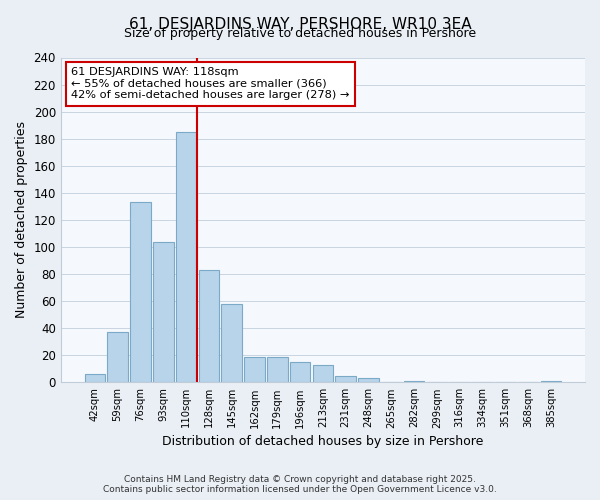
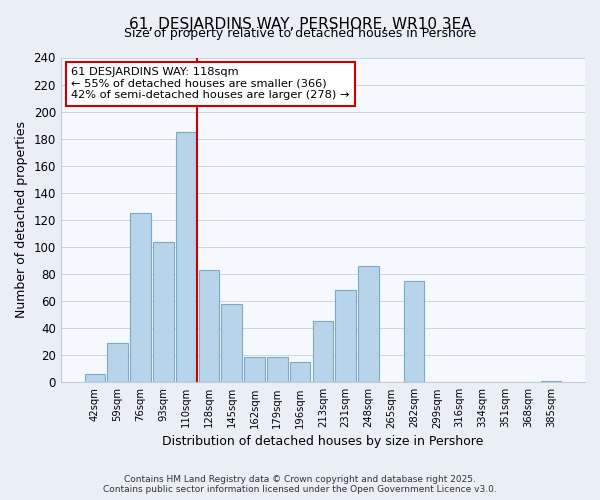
59sqm: 37 -> 29
76sqm: 133 -> 125
213sqm: 13 -> 45
231sqm: 5 -> 68
248sqm: 3 -> 86
282sqm: 1 -> 75
